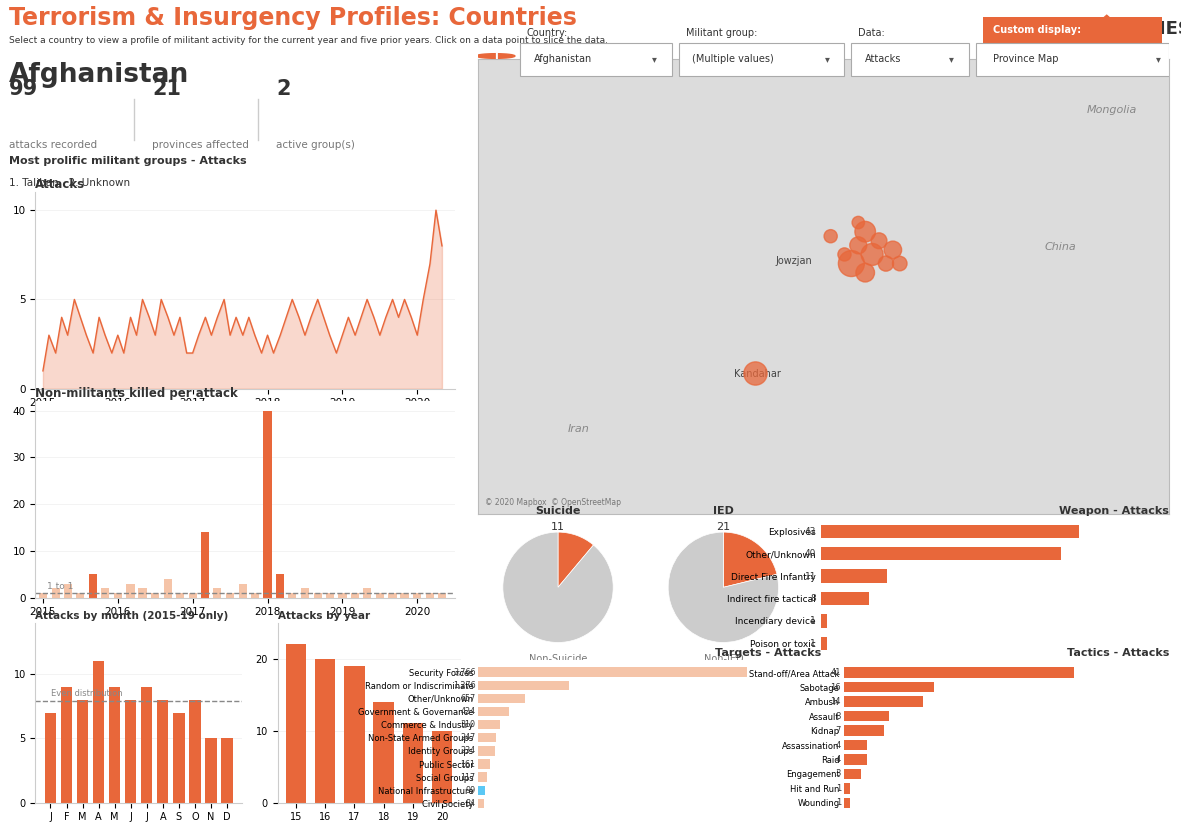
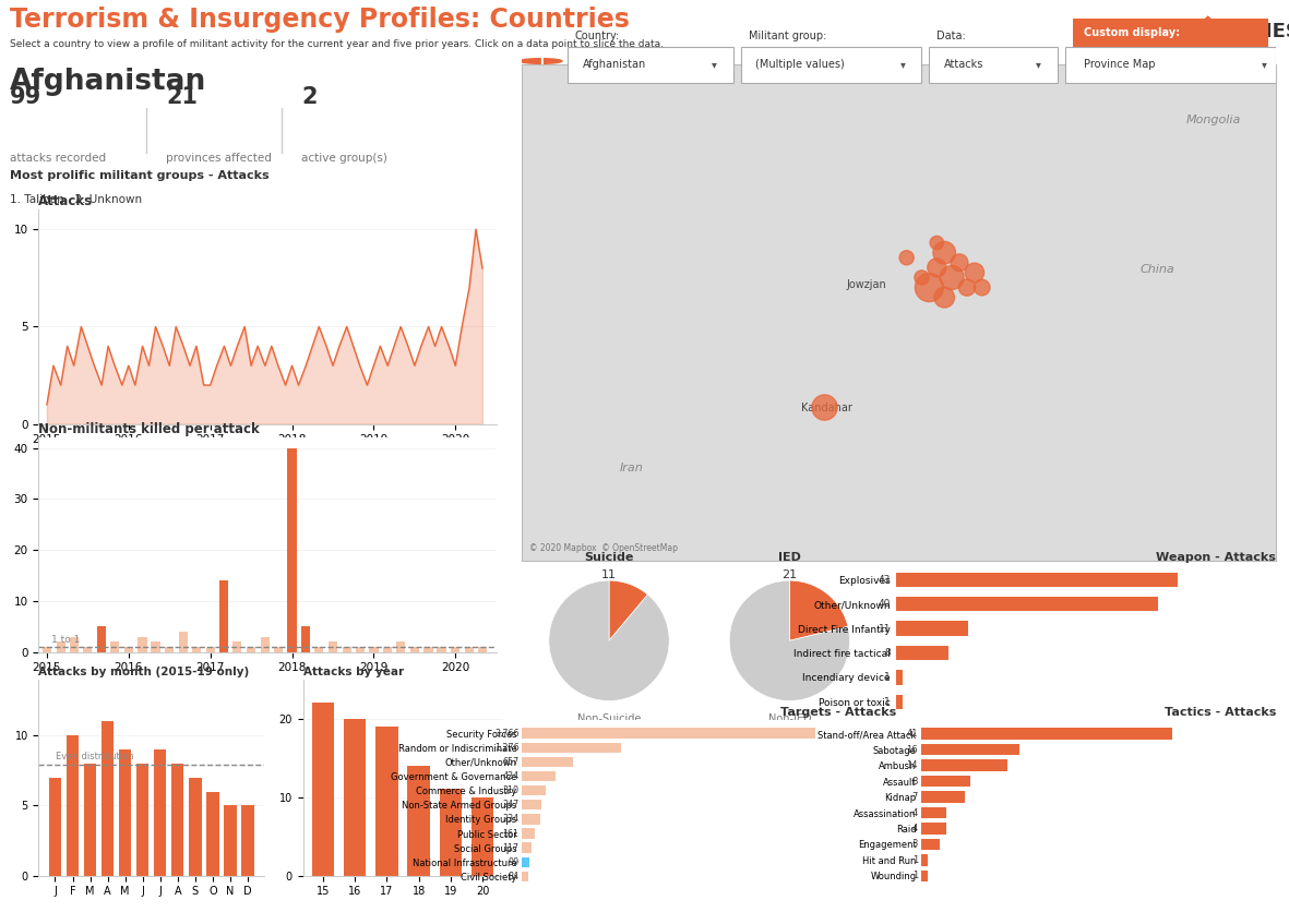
Attacks by month (2015-19 only)/F: 9 -> 10
Attacks by month (2015-19 only)/O: 8 -> 6
